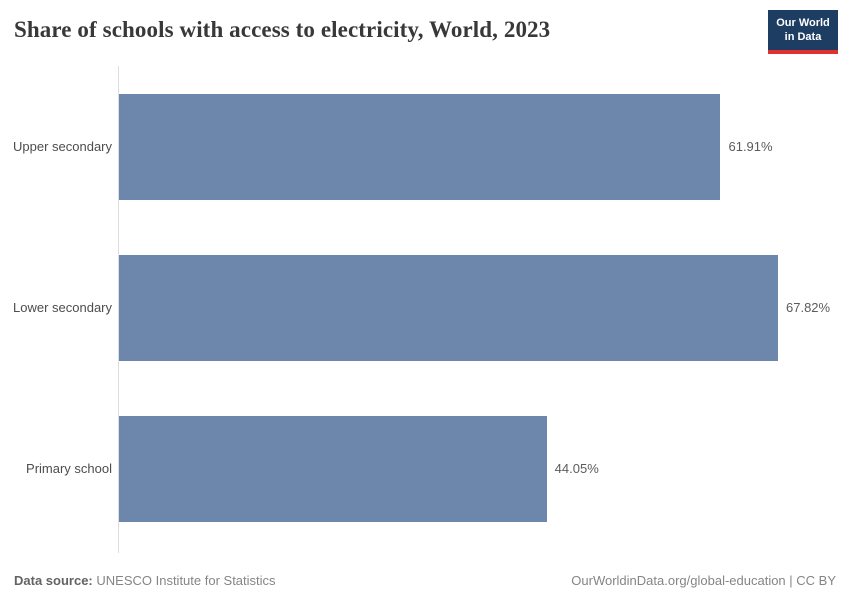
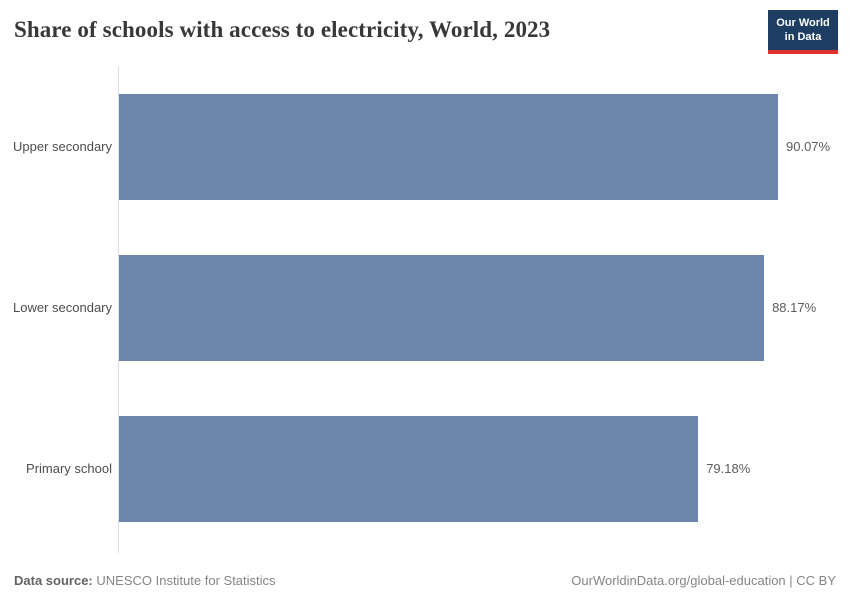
Upper secondary: 61.91% -> 90.07%
Lower secondary: 67.82% -> 88.17%
Primary school: 44.05% -> 79.18%
